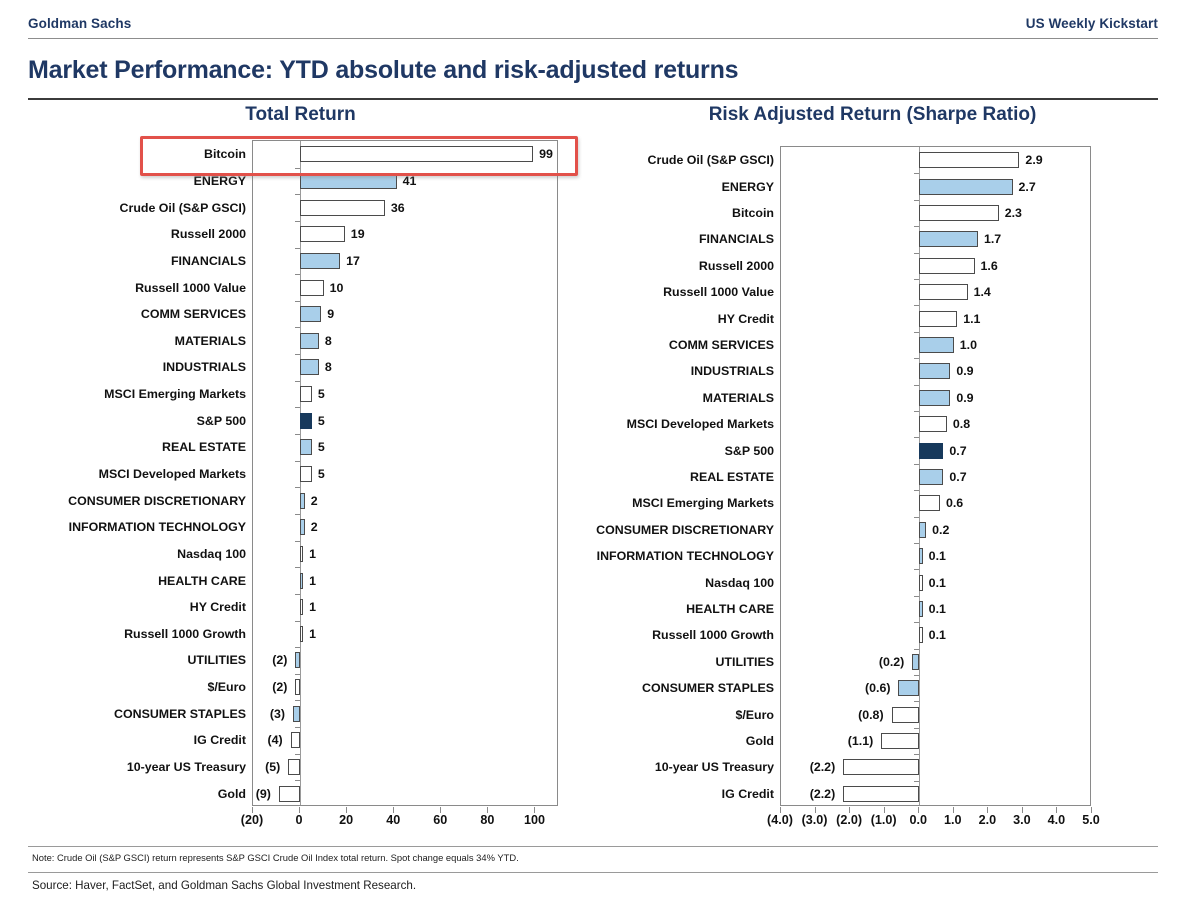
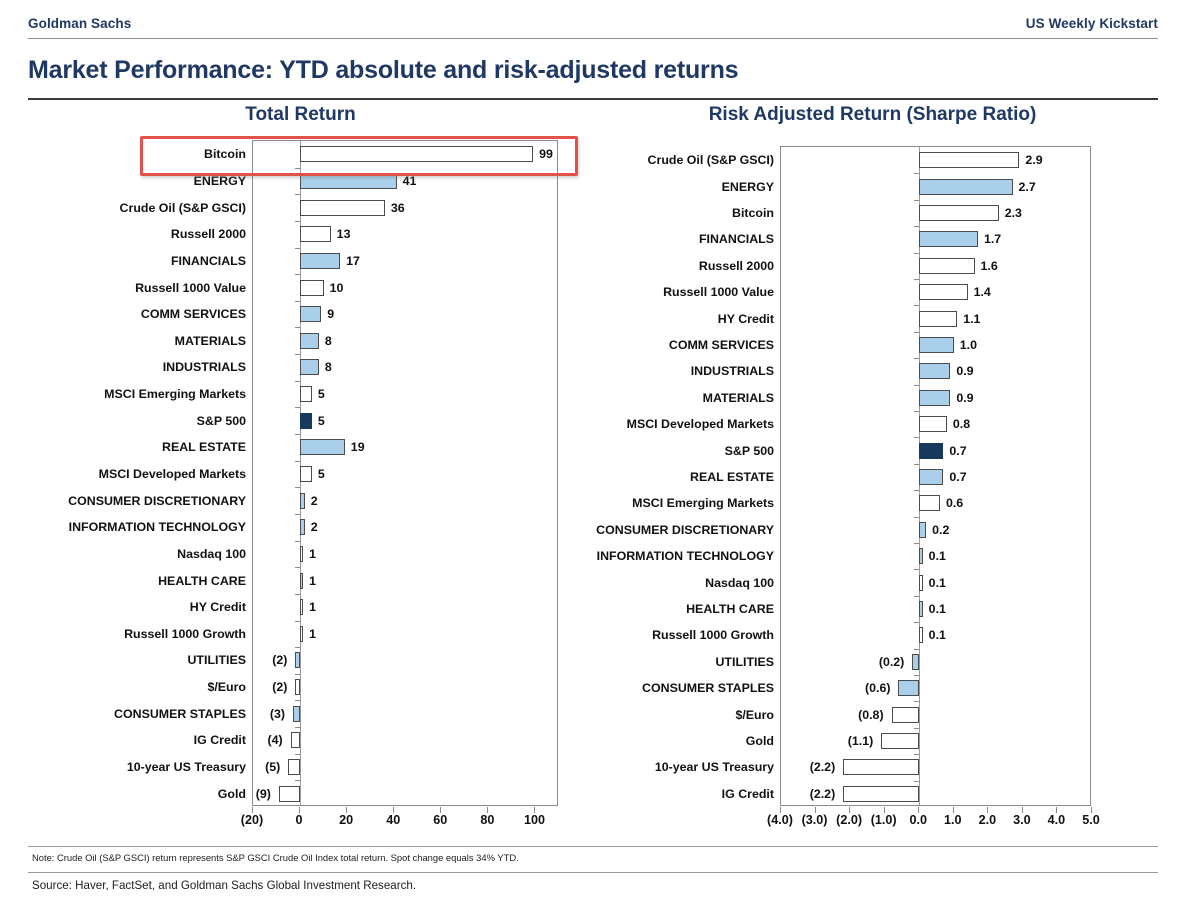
Total Return/Russell 2000: 19 -> 13
Total Return/REAL ESTATE: 5 -> 19
